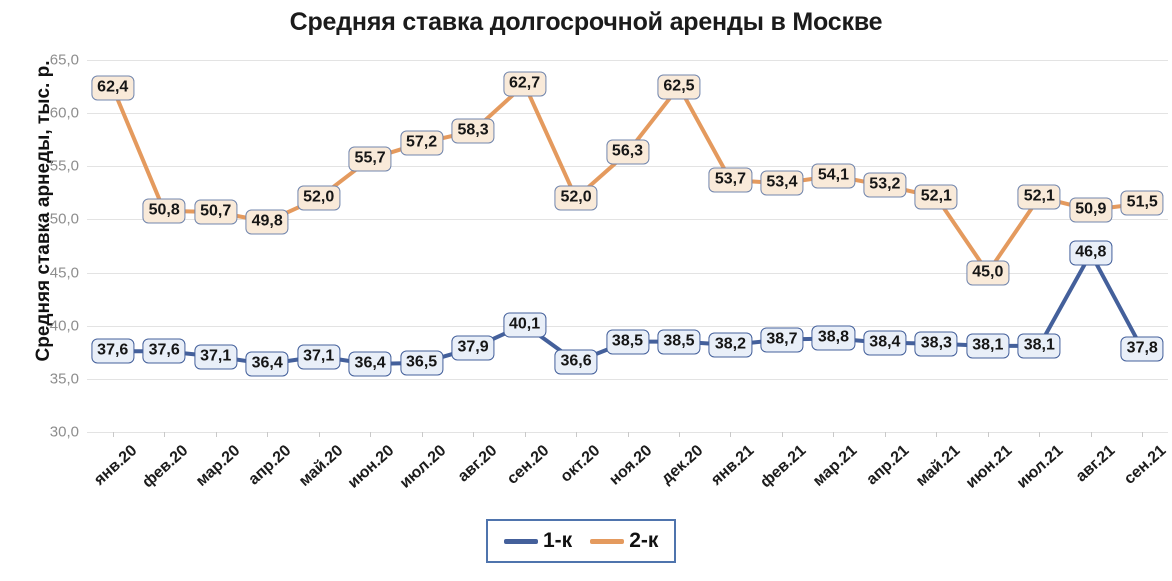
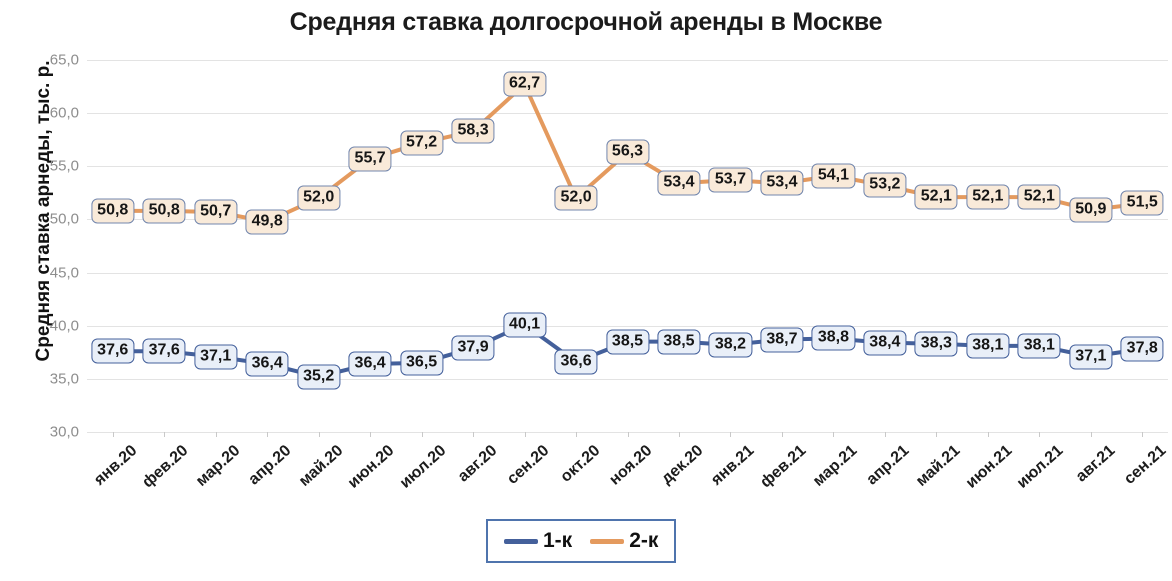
2-к/янв.20: 62,4 -> 50,8
1-к/май.20: 37,1 -> 35,2
2-к/дек.20: 62,5 -> 53,4
2-к/июн.21: 45,0 -> 52,1
1-к/авг.21: 46,8 -> 37,1
